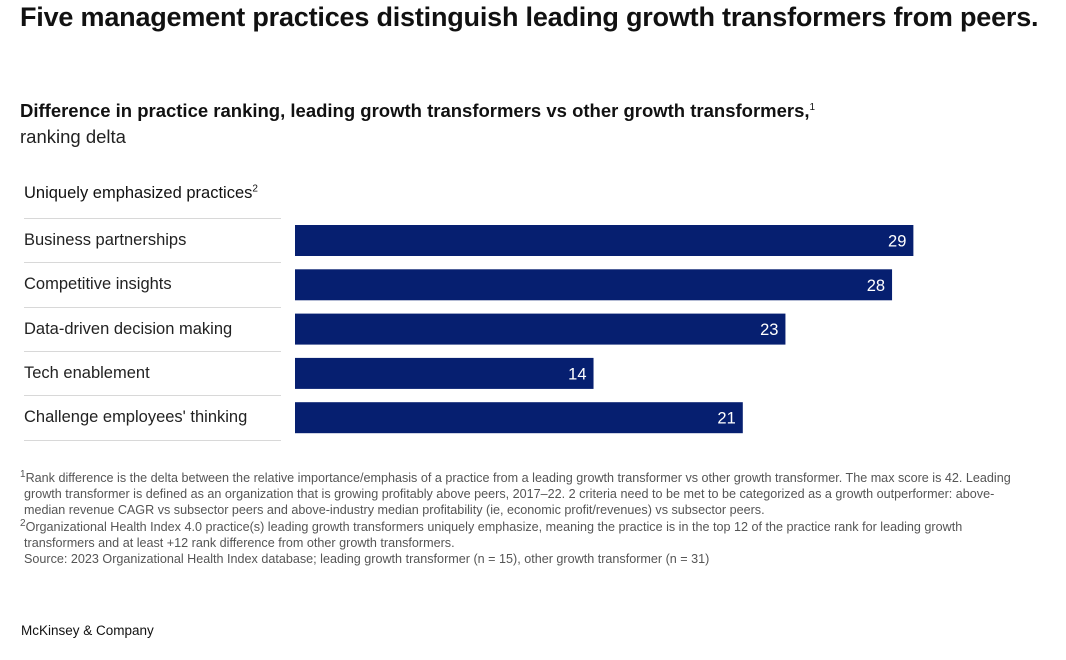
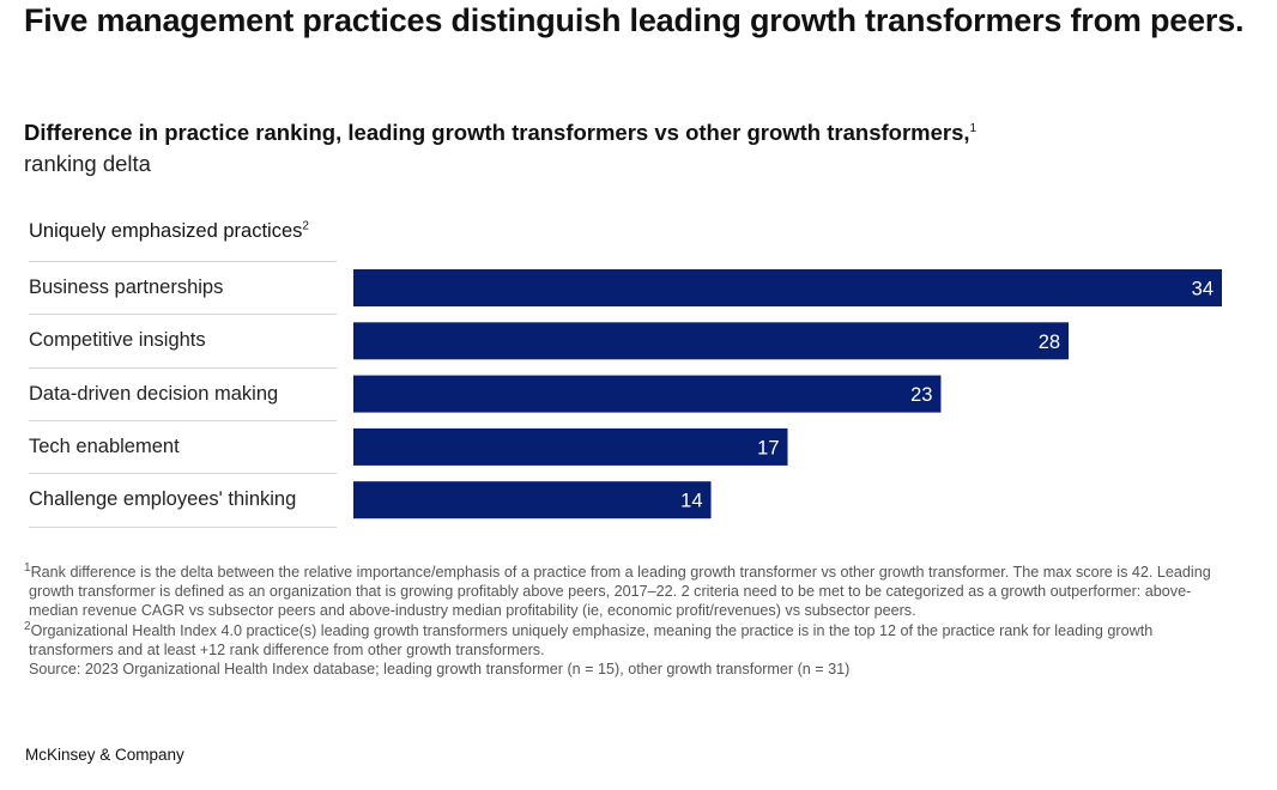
Business partnerships: 29 -> 34
Tech enablement: 14 -> 17
Challenge employees' thinking: 21 -> 14
